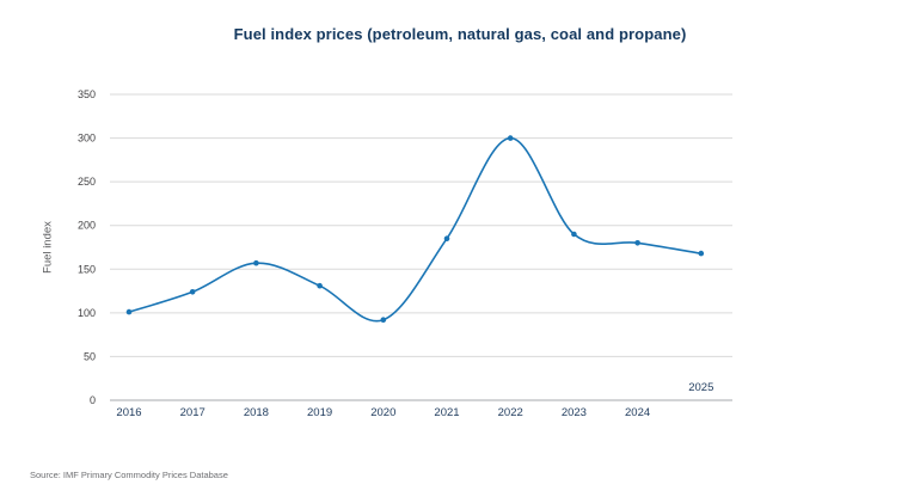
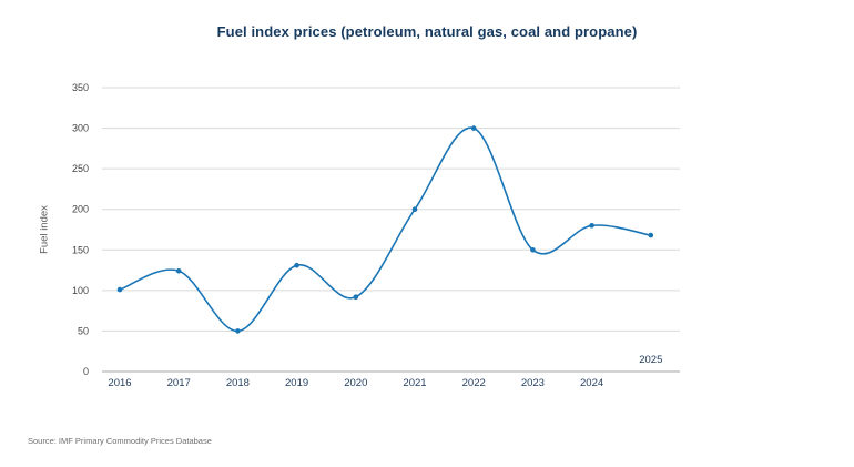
2018: 160 -> 50
2021: 180 -> 200
2023: 190 -> 150
